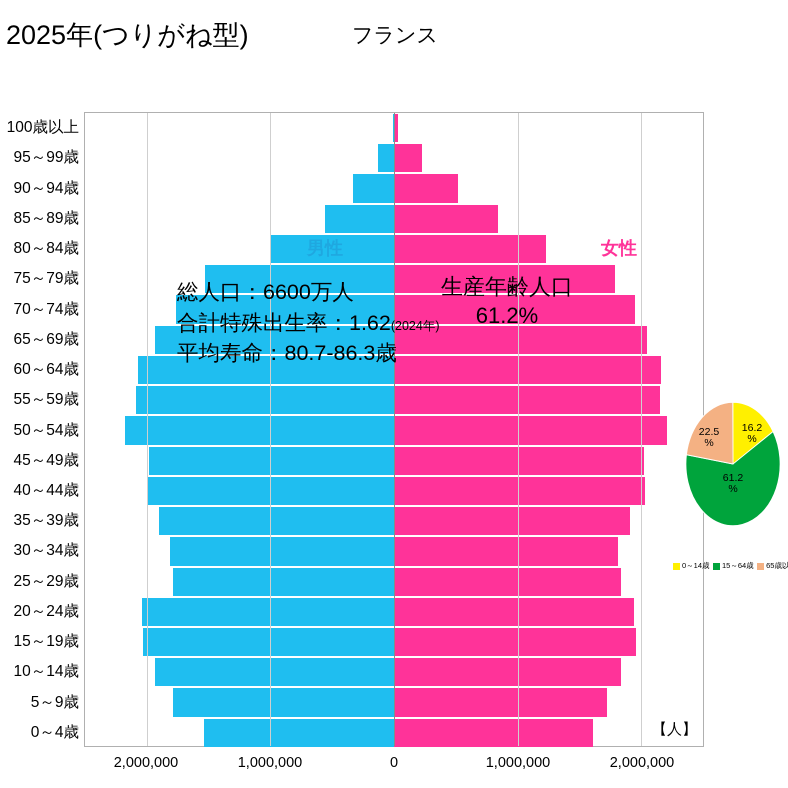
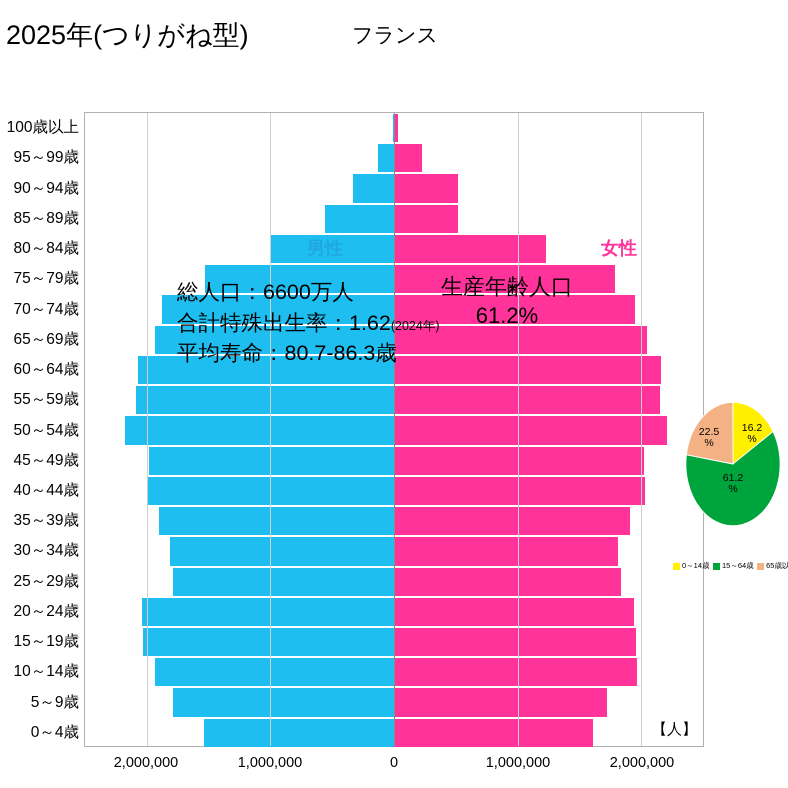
女性/85～89歳: 840000 -> 520000
男性/70～74歳: 1760000 -> 1880000
女性/10～14歳: 1840000 -> 1970000
